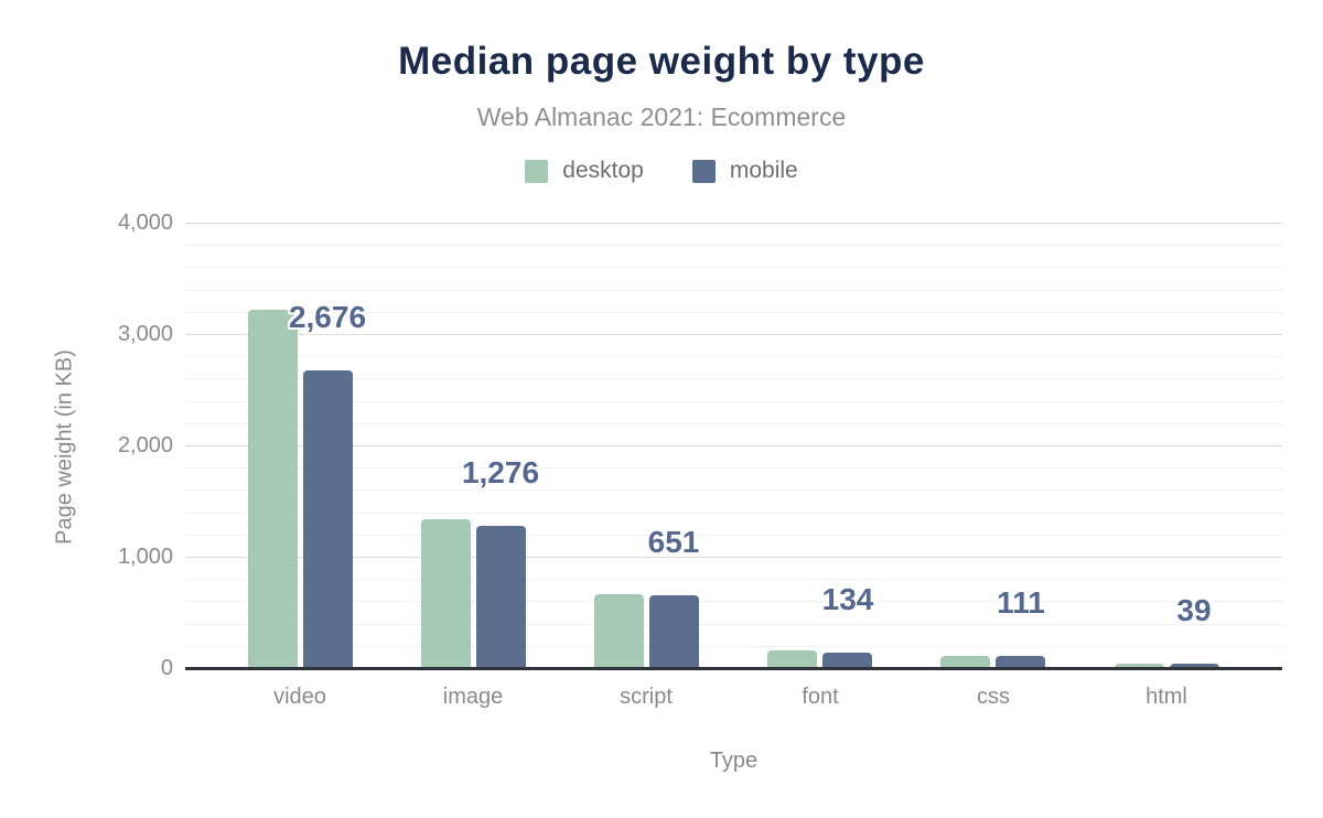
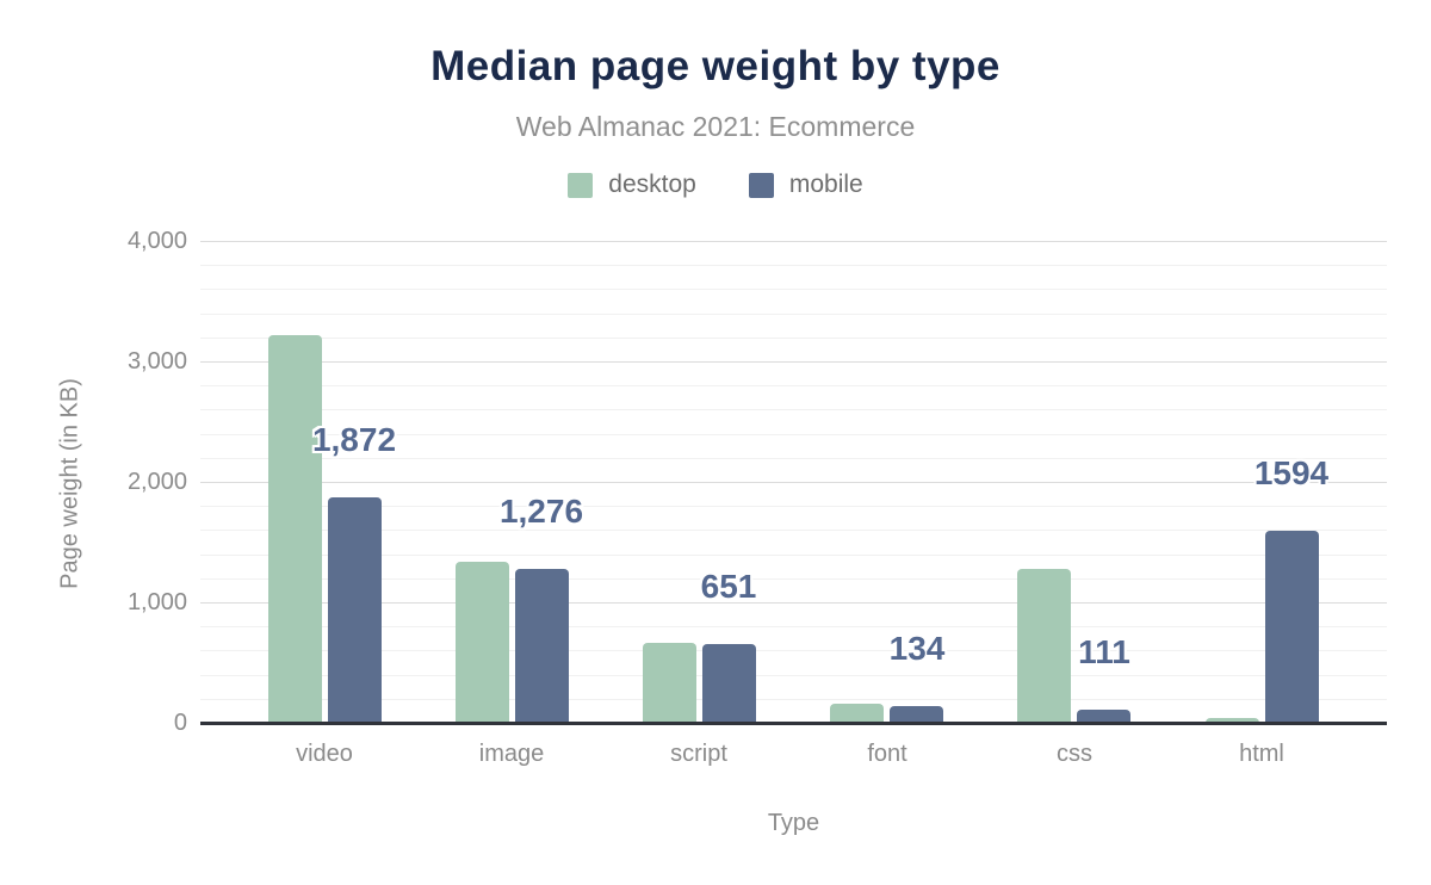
mobile/video: 2,676 -> 1,872
desktop/css: 110 -> 1280
mobile/html: 39 -> 1594
